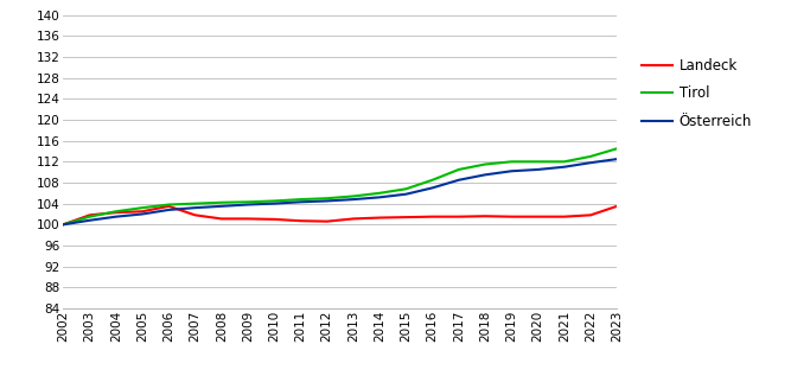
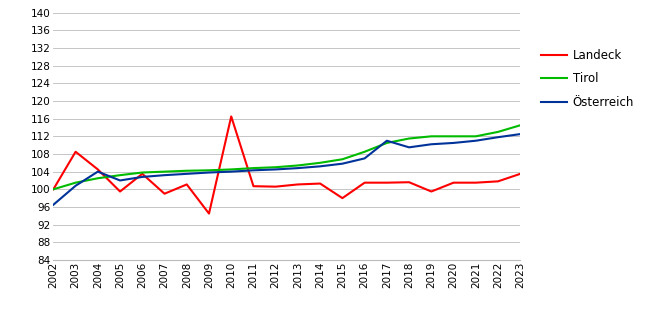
Österreich/2002: 100.0 -> 96.5
Landeck/2003: 101.8 -> 108.5
Landeck/2004: 102.3 -> 104.5
Österreich/2004: 101.5 -> 104.0
Landeck/2005: 102.5 -> 99.5
Landeck/2007: 101.8 -> 99.0
Landeck/2009: 101.1 -> 94.5
Landeck/2010: 101.0 -> 116.5
Landeck/2015: 101.4 -> 98.0
Österreich/2017: 108.5 -> 111.0
Landeck/2019: 101.5 -> 99.5
